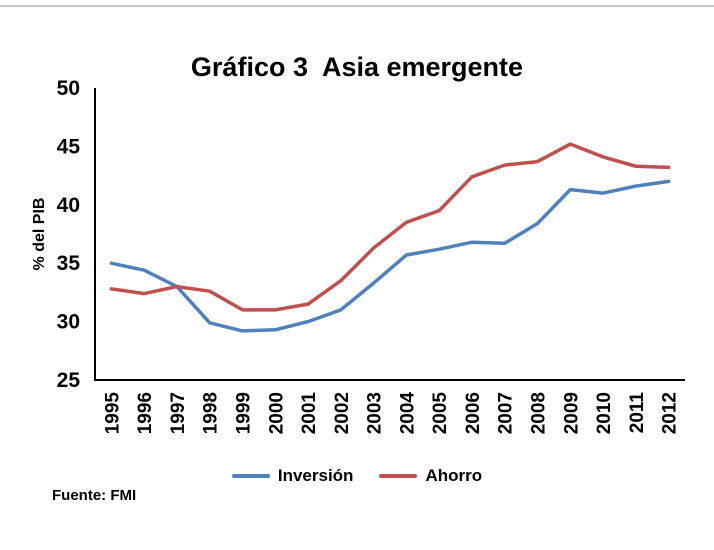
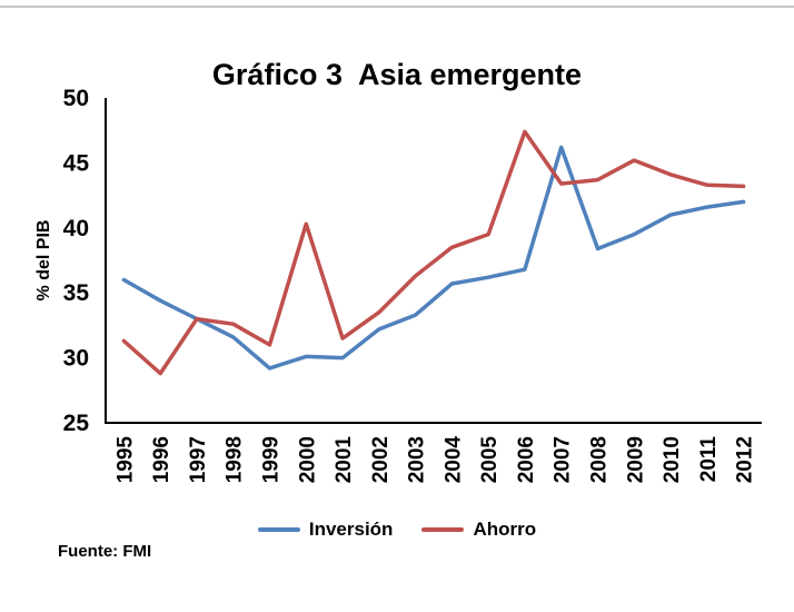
Inversión/1995: 35.0 -> 36.0
Ahorro/1995: 32.8 -> 31.3
Ahorro/1996: 32.4 -> 28.8
Inversión/1998: 29.9 -> 31.6
Inversión/2000: 29.3 -> 30.1
Ahorro/2000: 31.0 -> 40.3
Inversión/2002: 31.0 -> 32.2
Ahorro/2006: 42.4 -> 47.4
Inversión/2007: 36.7 -> 46.2
Inversión/2009: 41.3 -> 39.5
